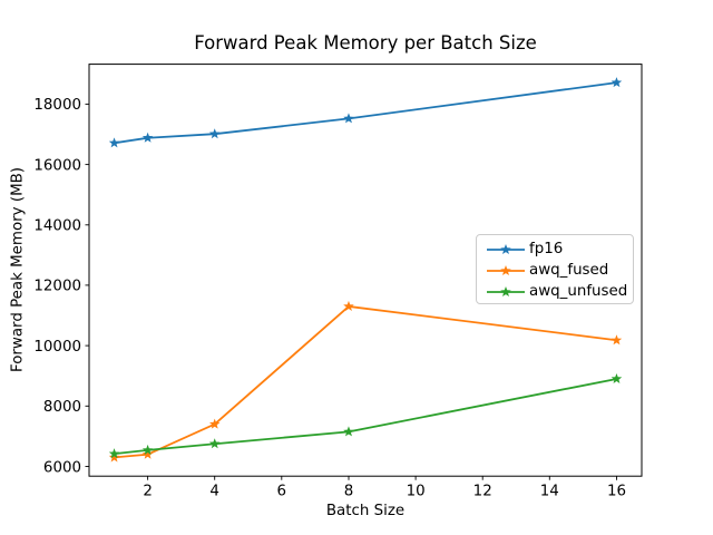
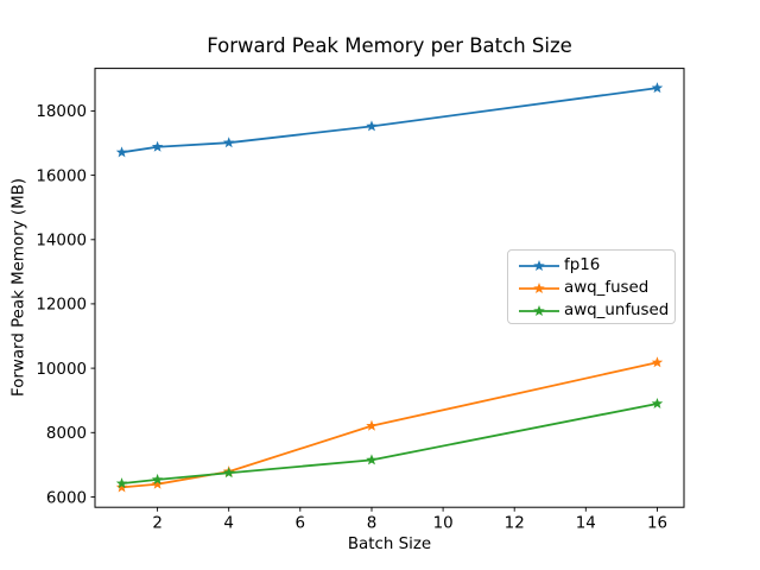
awq_fused/4: 7400 -> 6800
awq_fused/8: 11300 -> 8200
